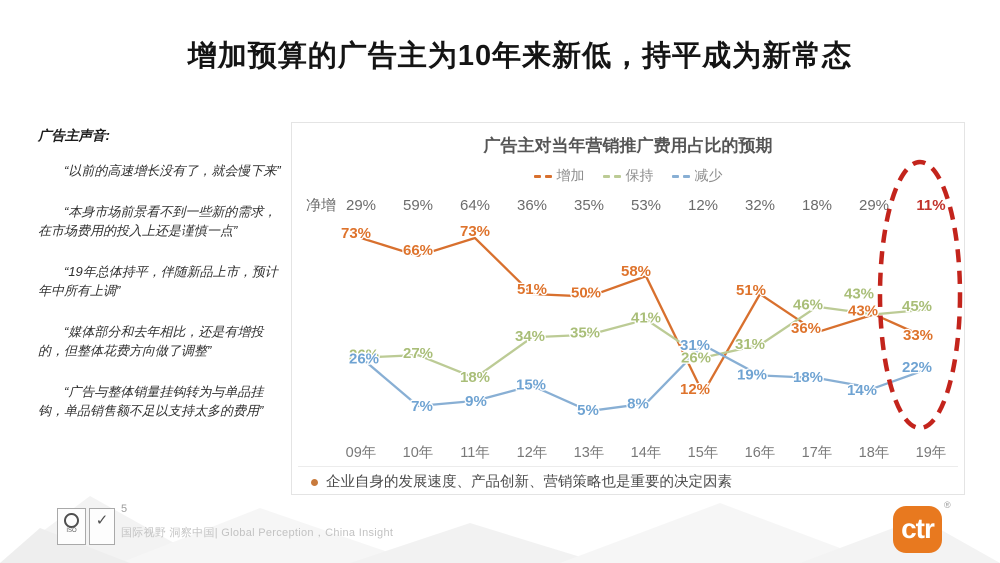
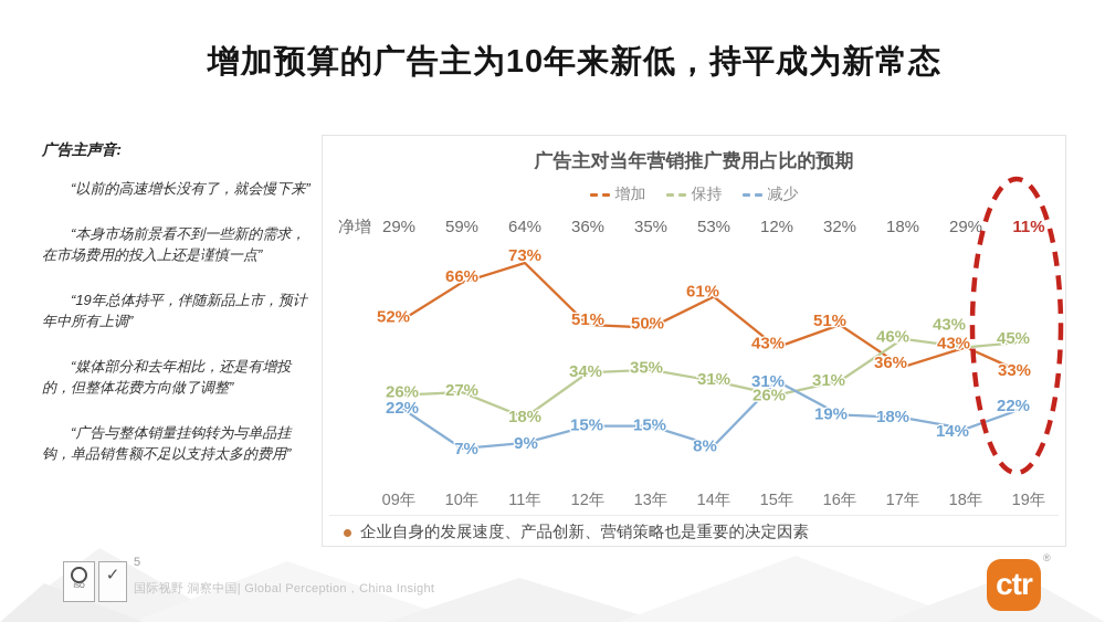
增加/09年: 73% -> 52%
减少/09年: 26% -> 22%
减少/13年: 5% -> 15%
增加/14年: 58% -> 61%
保持/14年: 41% -> 31%
增加/15年: 12% -> 43%
